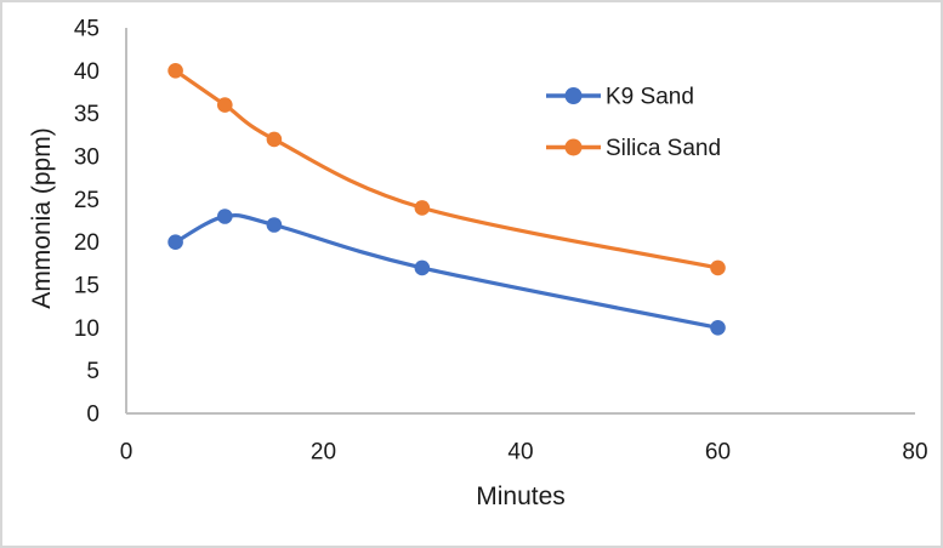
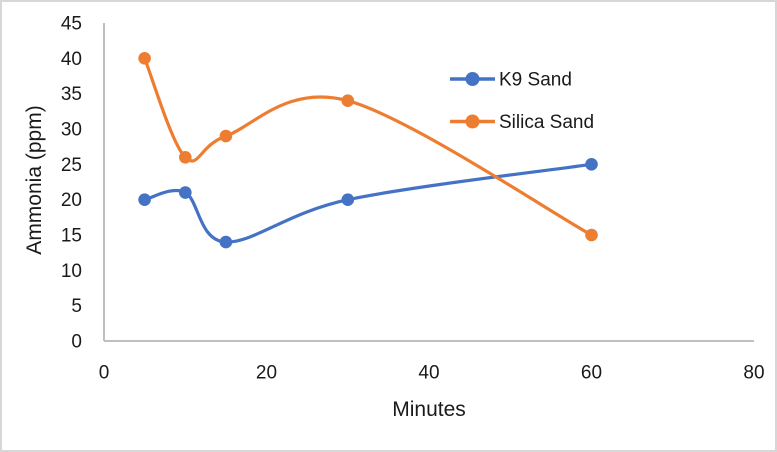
K9 Sand/10: 23 -> 21
Silica Sand/10: 36 -> 26
K9 Sand/15: 22 -> 14
Silica Sand/15: 32 -> 29
K9 Sand/30: 17 -> 20
Silica Sand/30: 24 -> 34
K9 Sand/60: 10 -> 25
Silica Sand/60: 17 -> 15
